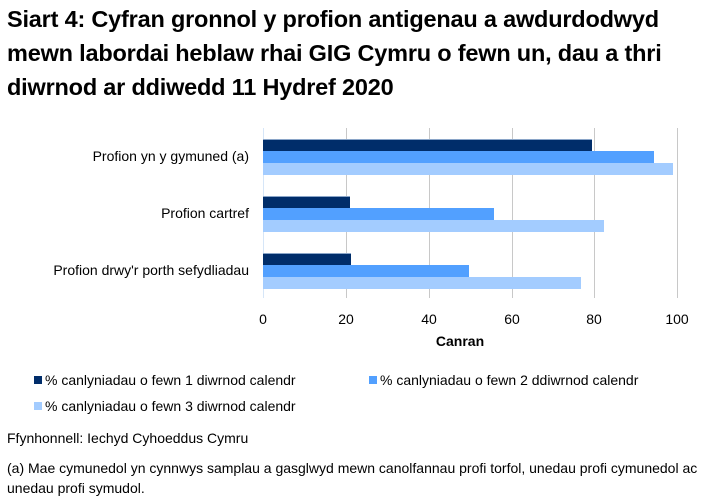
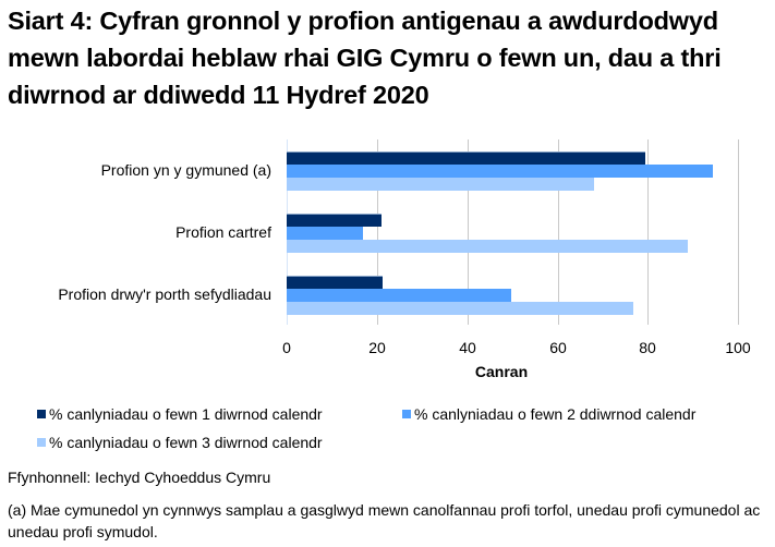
% canlyniadau o fewn 3 diwrnod calendr/Profion yn y gymuned (a): 99 -> 68
% canlyniadau o fewn 2 ddiwrnod calendr/Profion cartref: 56 -> 17
% canlyniadau o fewn 3 diwrnod calendr/Profion cartref: 82 -> 89
